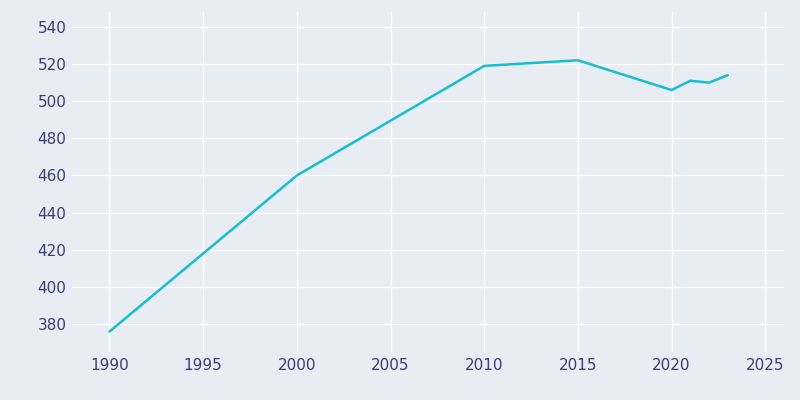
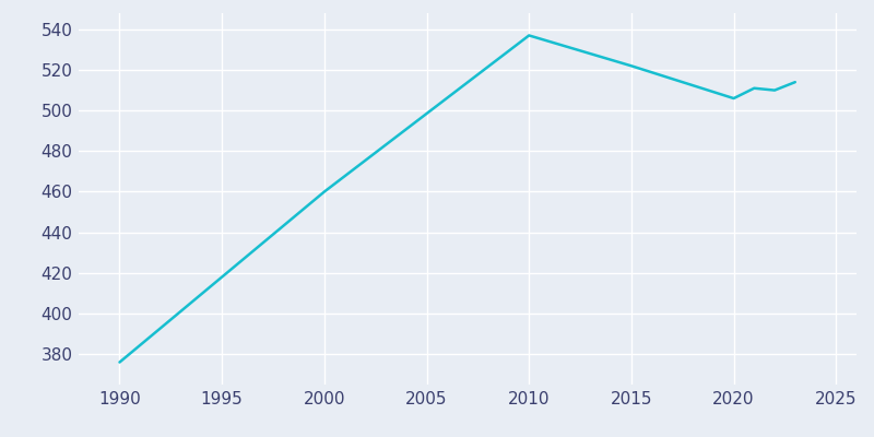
2010: 519 -> 537
